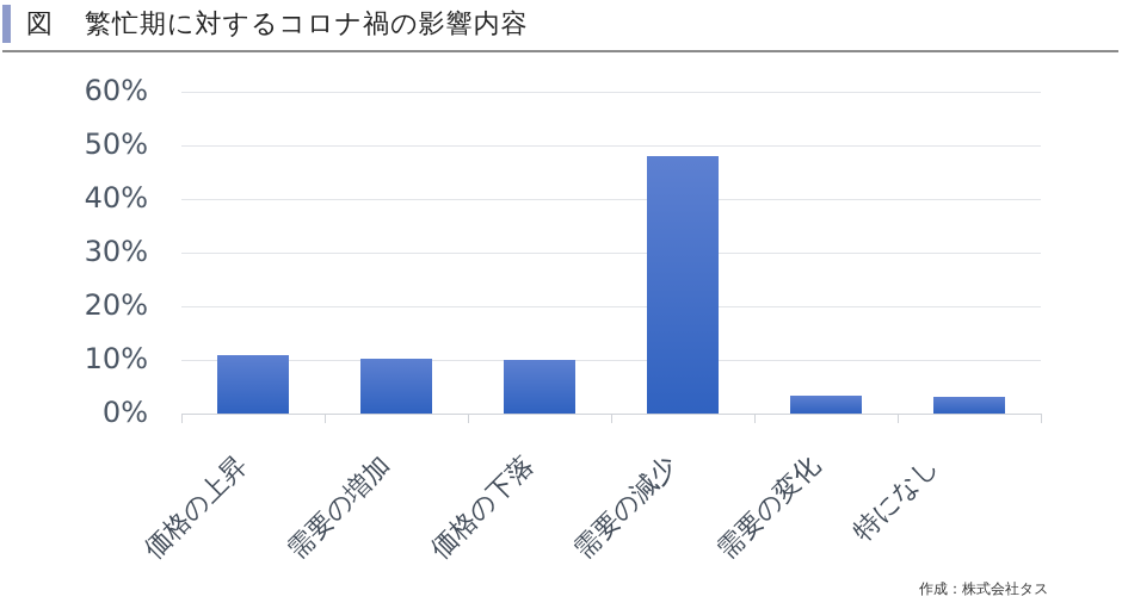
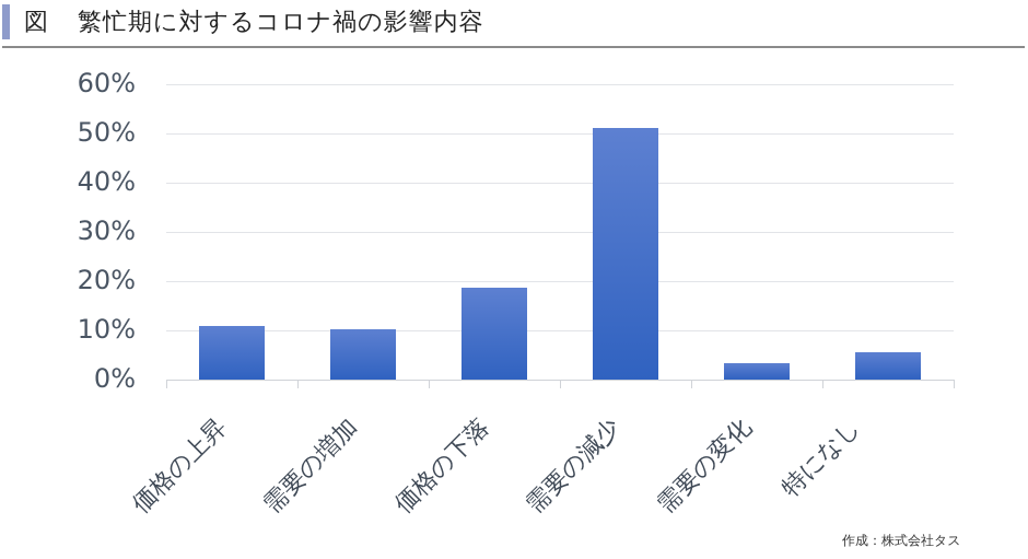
価格の下落: 10% -> 19%
需要の減少: 48% -> 51%
特になし: 3% -> 6%
